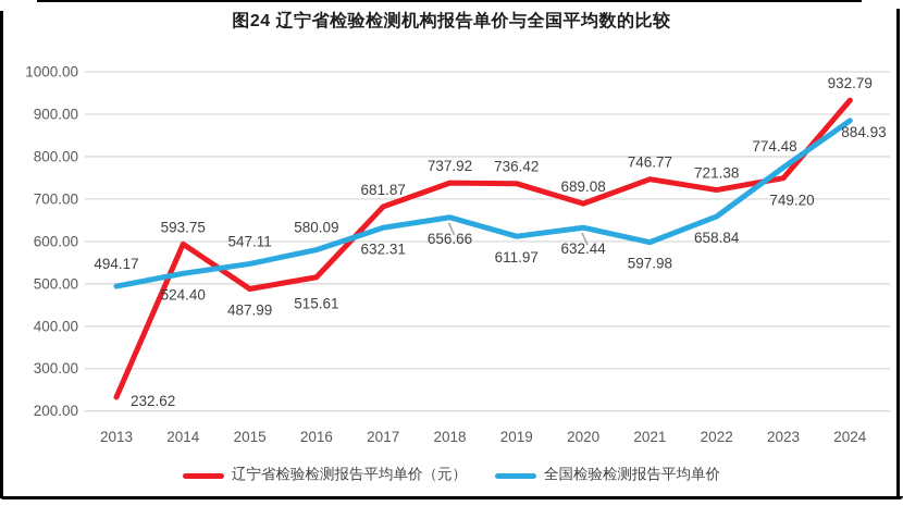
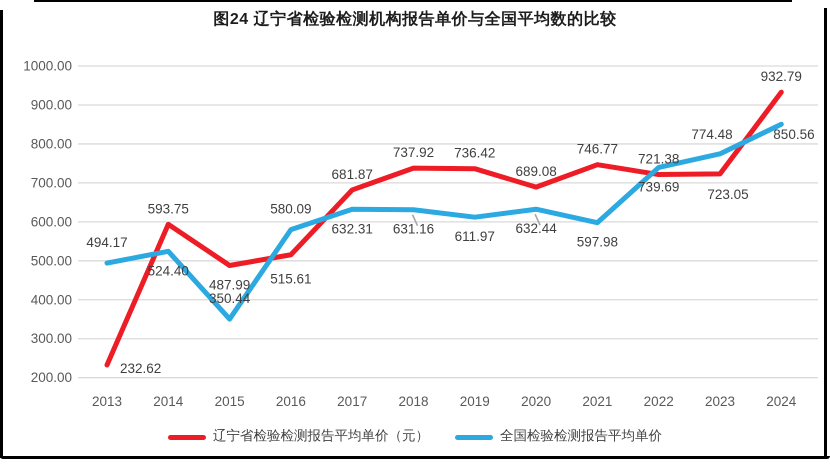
全国检验检测报告平均单价/2015: 547.11 -> 350.44
全国检验检测报告平均单价/2018: 656.66 -> 631.16
全国检验检测报告平均单价/2022: 658.84 -> 739.69
辽宁省检验检测报告平均单价（元）/2023: 749.20 -> 723.05
全国检验检测报告平均单价/2024: 884.93 -> 850.56
